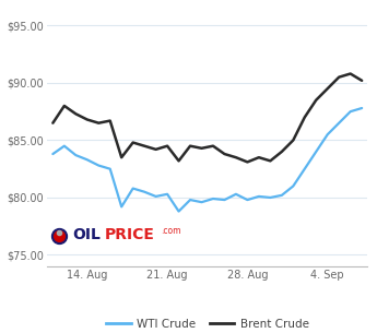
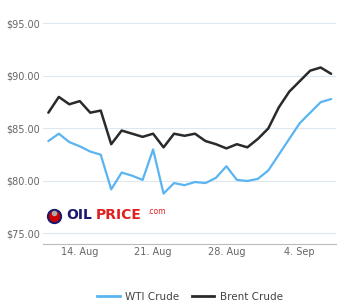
Brent Crude/14. Aug: $86.8 -> $87.6
WTI Crude/21. Aug: $80.3 -> $83.0
WTI Crude/28. Aug: $79.8 -> $81.4
